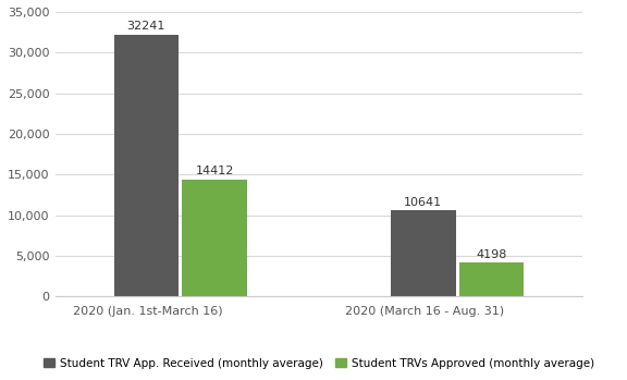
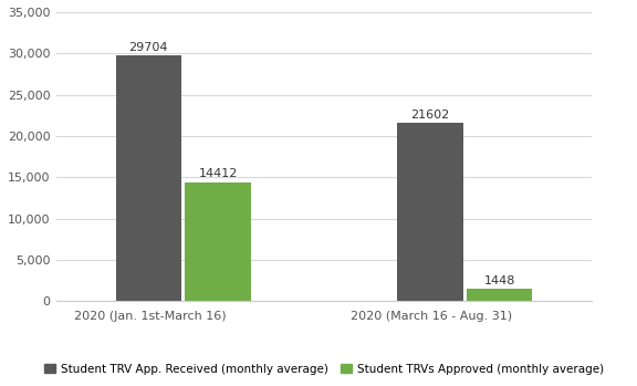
Student TRV App. Received (monthly average)/2020 (Jan. 1st-March 16): 32241 -> 29704
Student TRV App. Received (monthly average)/2020 (March 16 - Aug. 31): 10641 -> 21602
Student TRVs Approved (monthly average)/2020 (March 16 - Aug. 31): 4198 -> 1448
